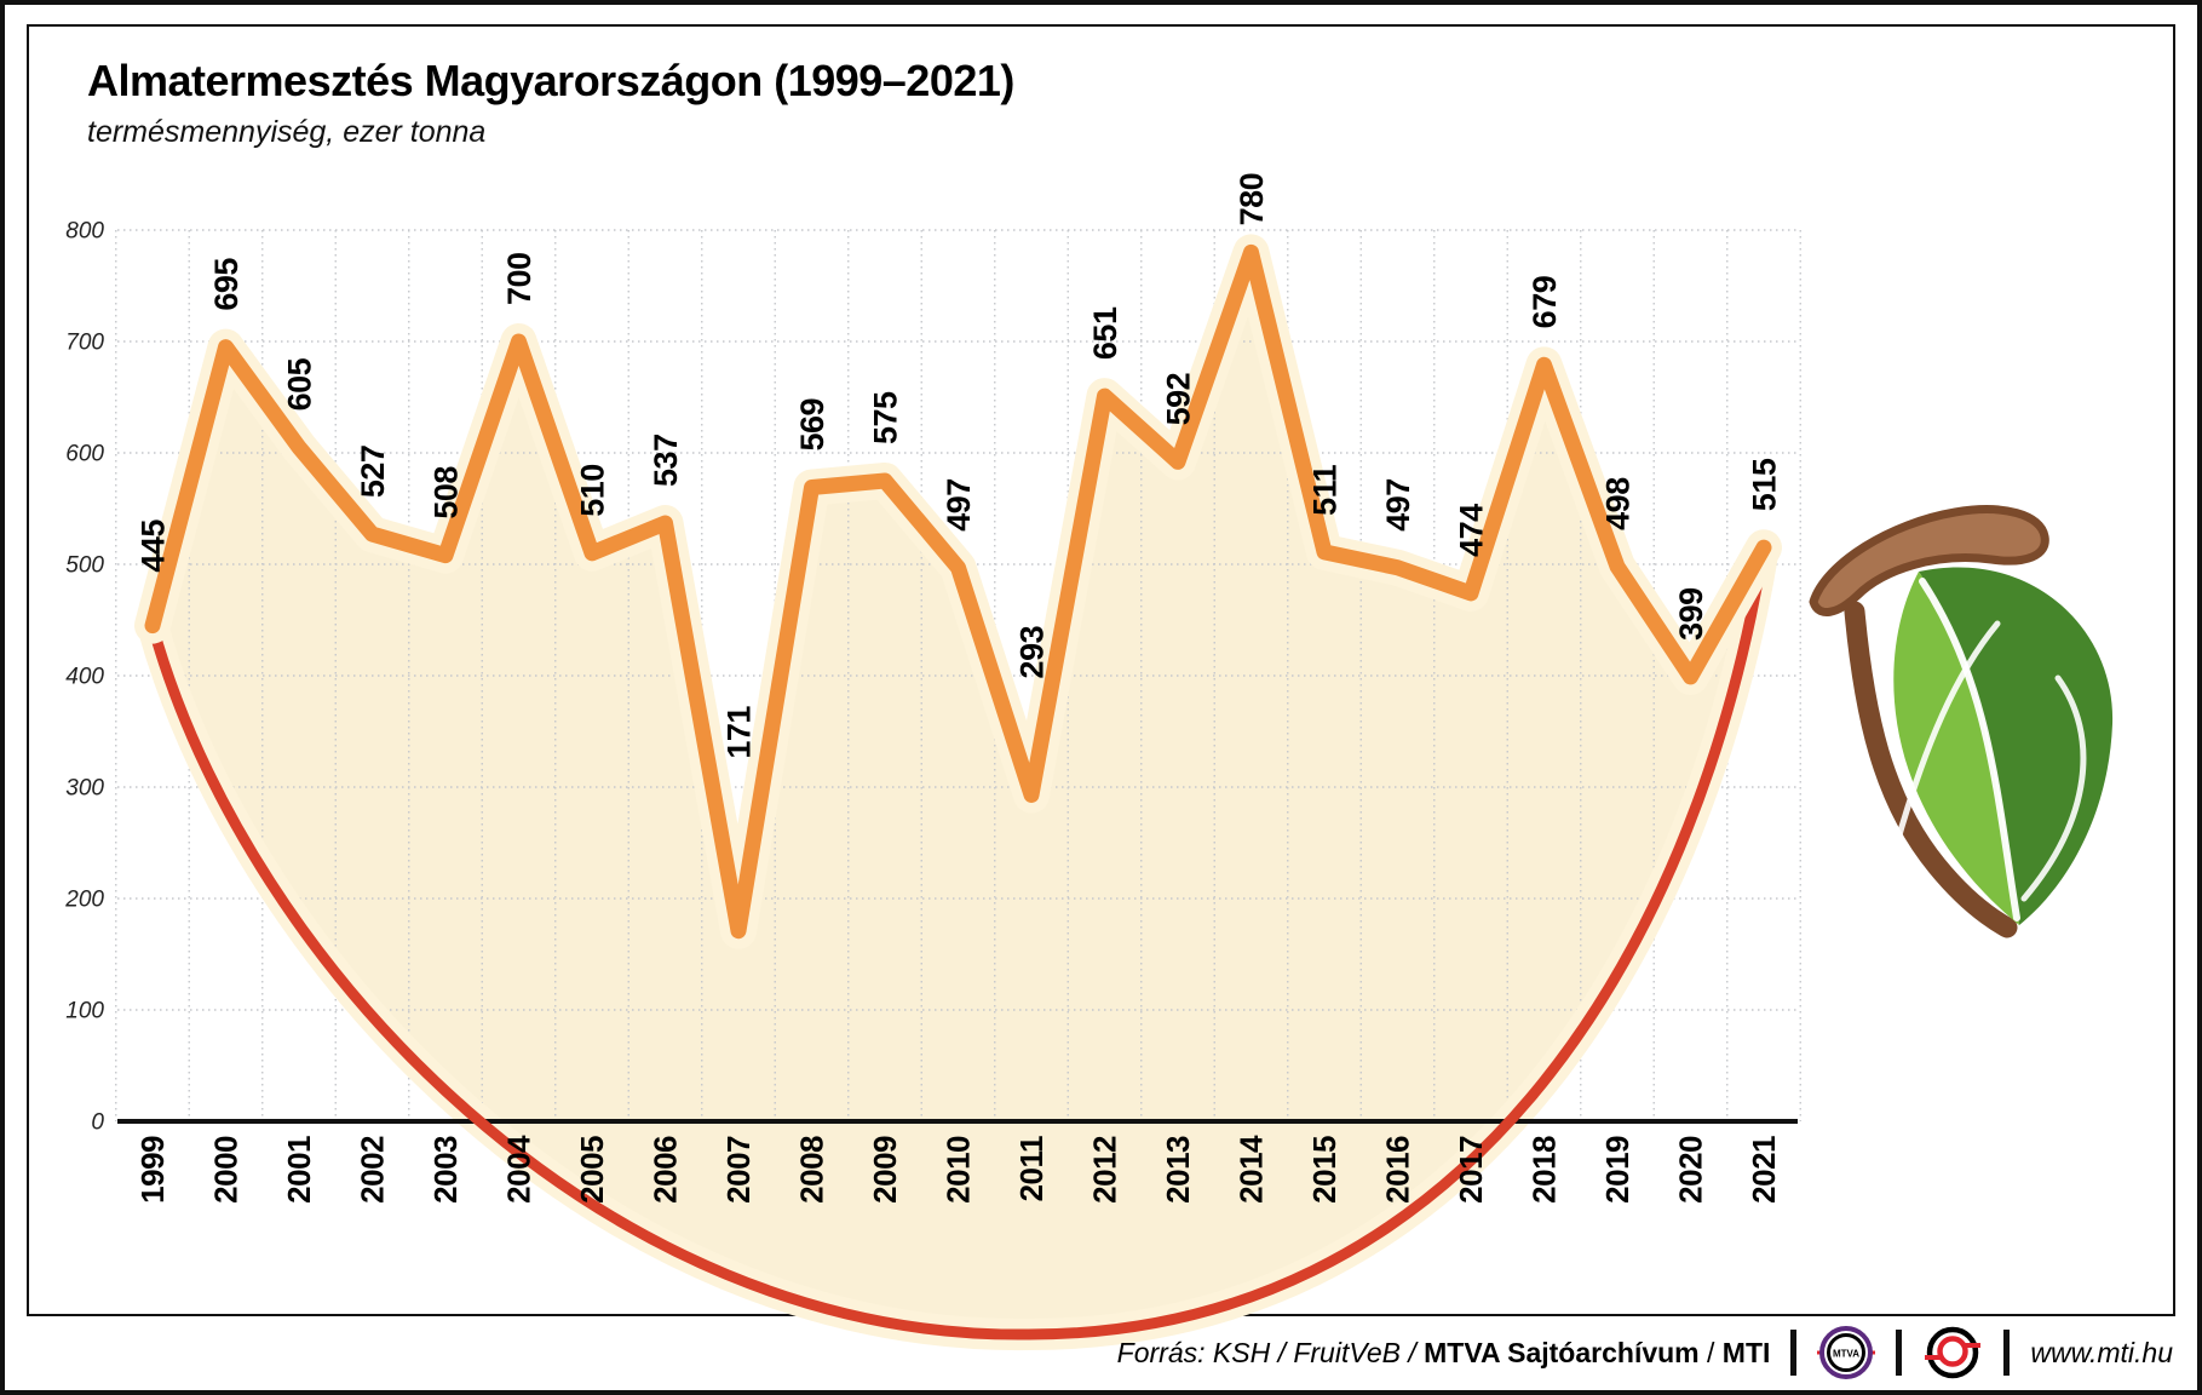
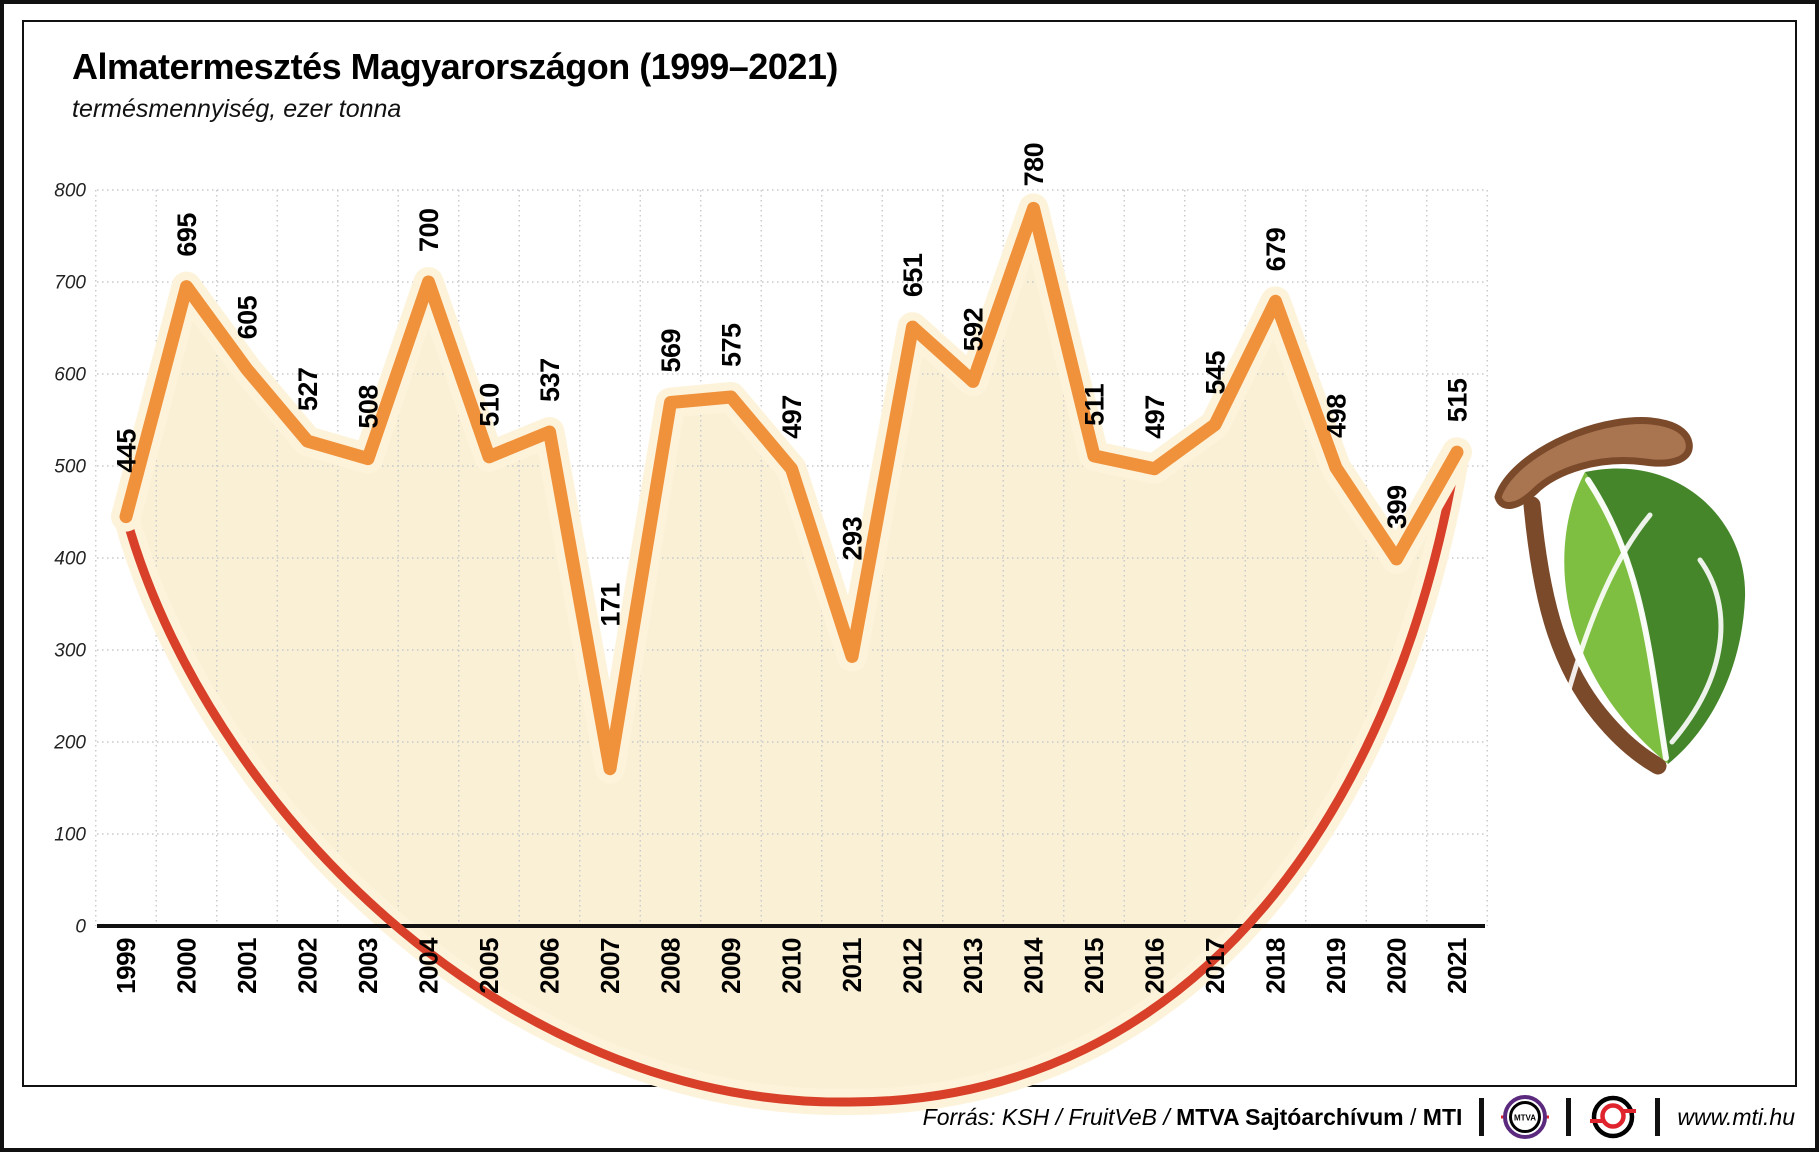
2017: 474 -> 545
